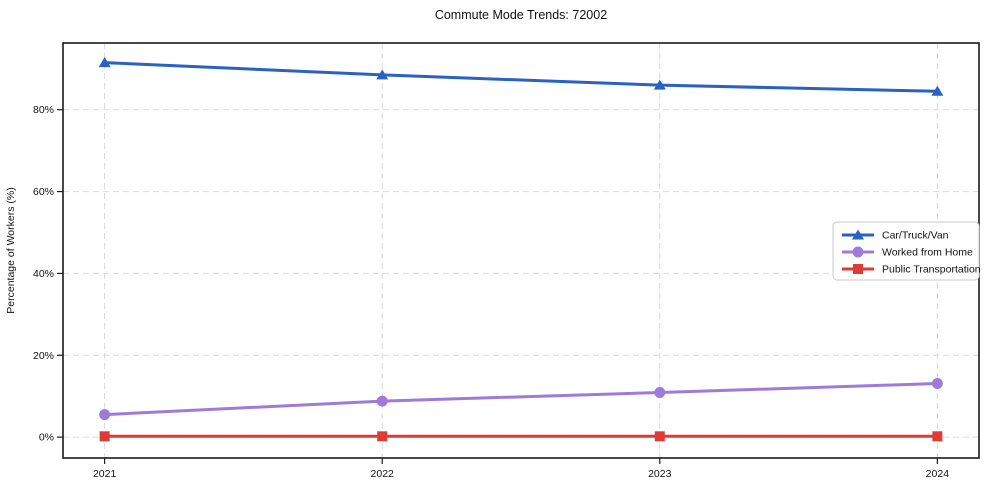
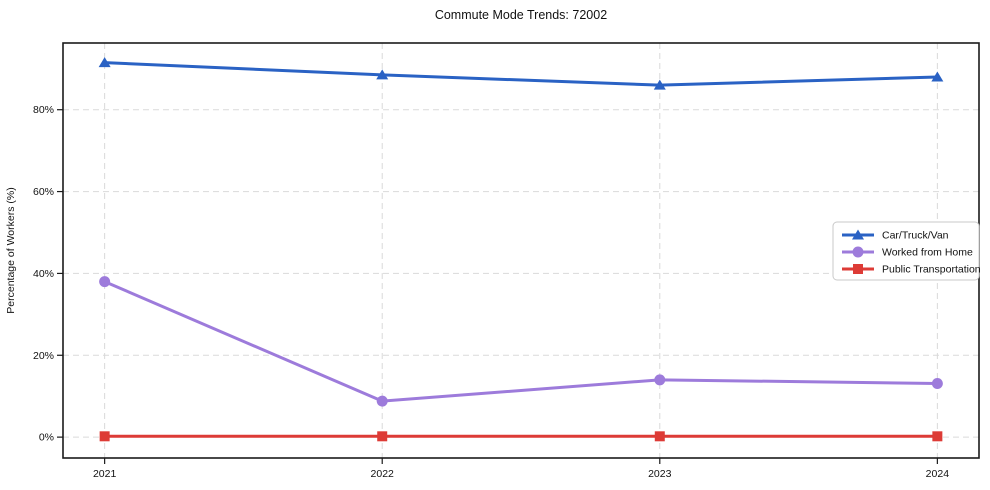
Worked from Home/2021: 6% -> 38%
Worked from Home/2023: 11% -> 14%
Car/Truck/Van/2024: 84% -> 88%
